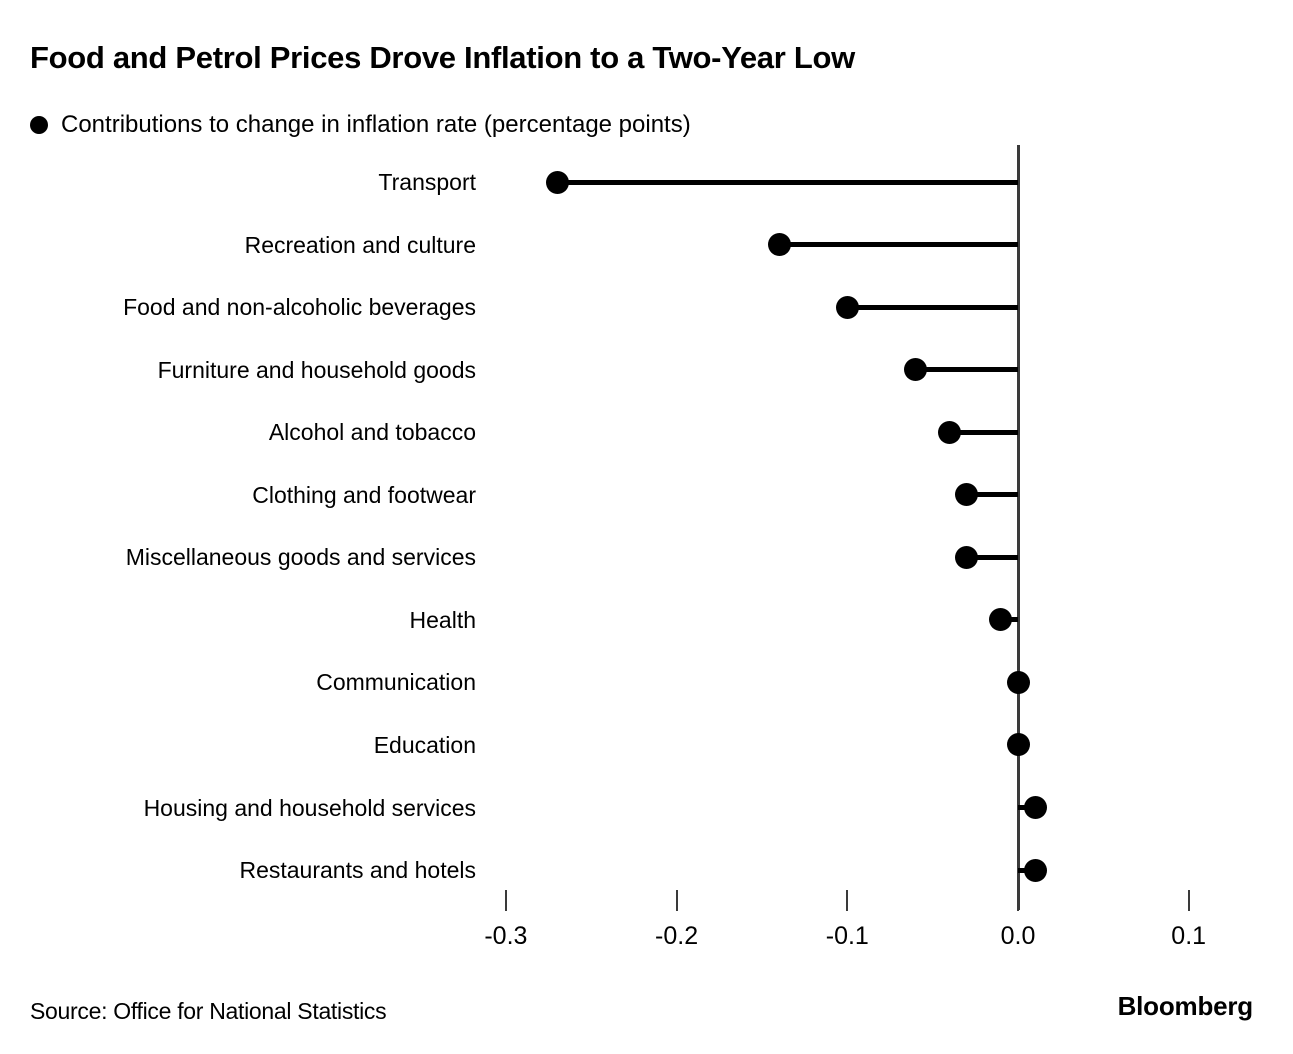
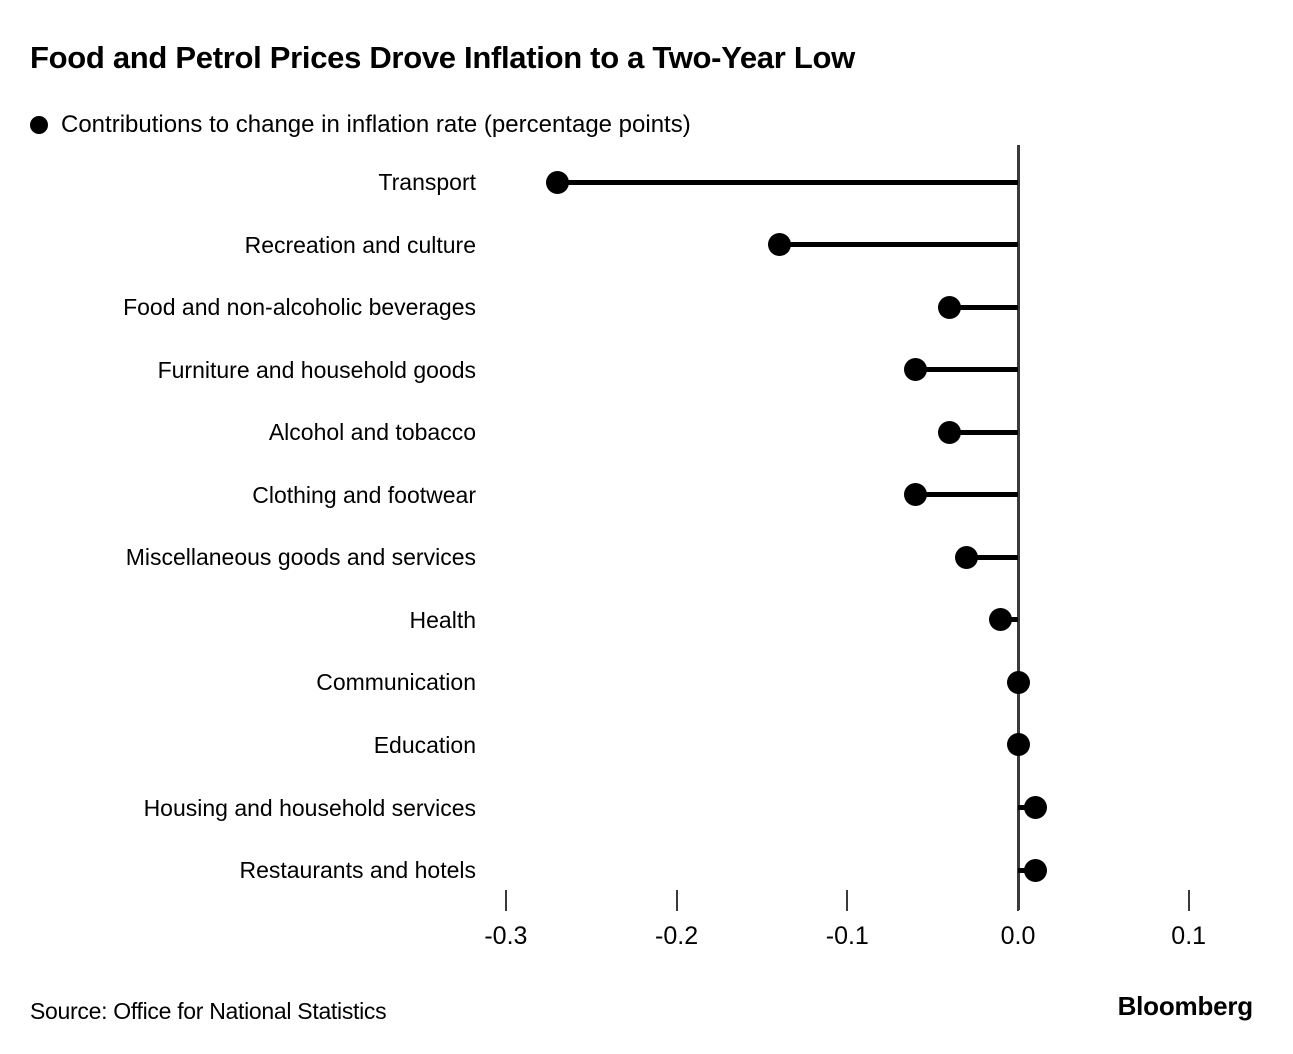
Food and non-alcoholic beverages: -0.10 -> -0.04
Clothing and footwear: -0.03 -> -0.06
